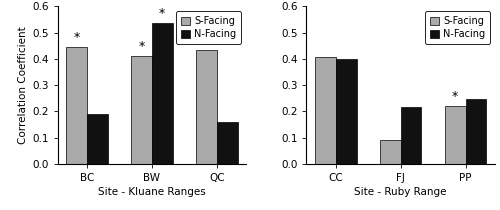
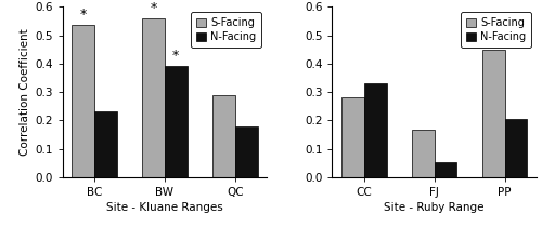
S-Facing/BC: 0.445 -> 0.535
N-Facing/BC: 0.190 -> 0.232
S-Facing/BW: 0.410 -> 0.560
N-Facing/BW: 0.535 -> 0.390
S-Facing/QC: 0.435 -> 0.290
N-Facing/QC: 0.160 -> 0.180
S-Facing/CC: 0.405 -> 0.280
N-Facing/CC: 0.400 -> 0.330
S-Facing/FJ: 0.090 -> 0.165
N-Facing/FJ: 0.215 -> 0.053
S-Facing/PP: 0.220 -> 0.450
N-Facing/PP: 0.245 -> 0.205
